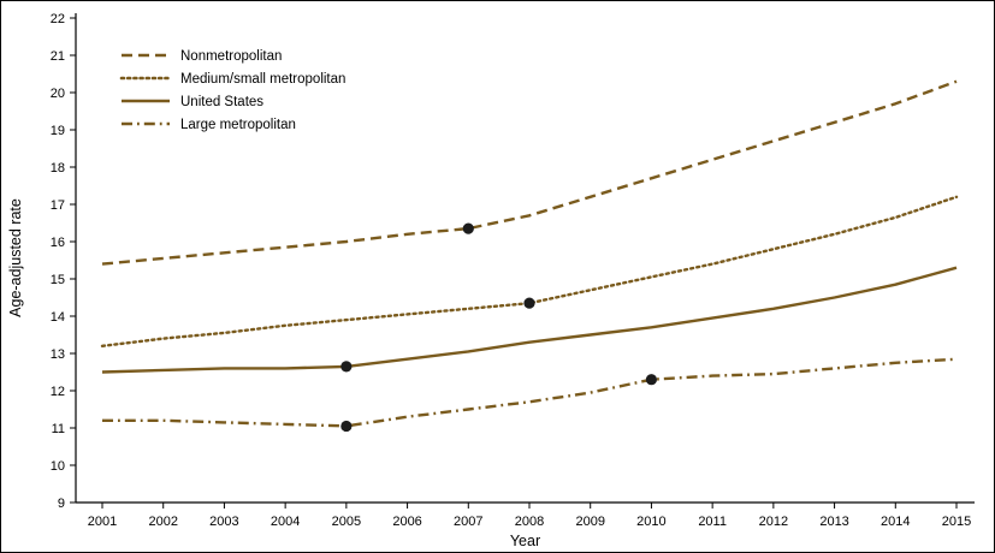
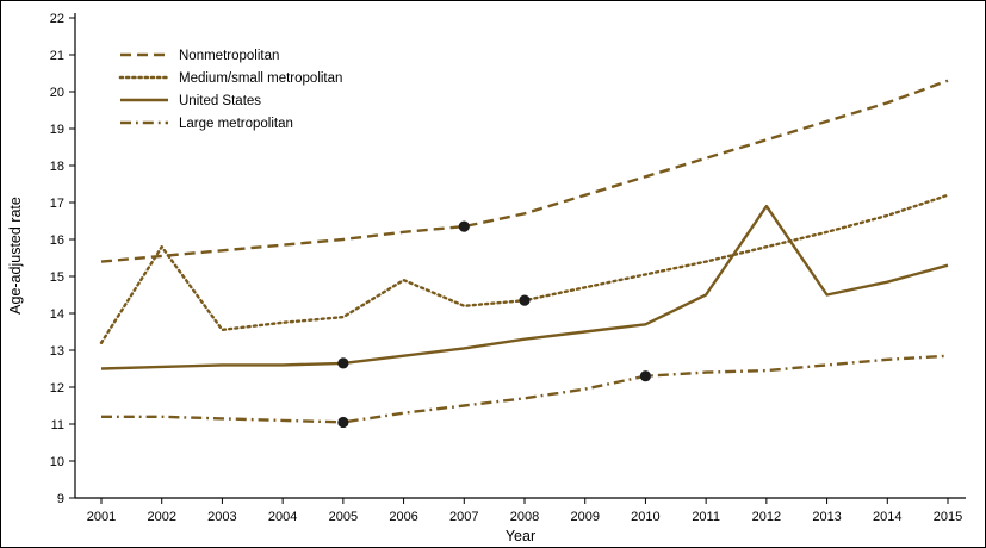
Medium/small metropolitan/2002: 13.4 -> 15.8
Medium/small metropolitan/2006: 14.1 -> 14.9
United States/2011: 13.9 -> 14.5
United States/2012: 14.2 -> 16.9
